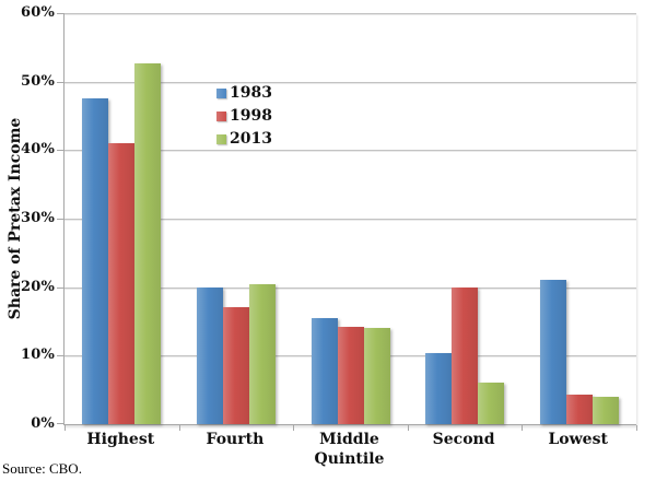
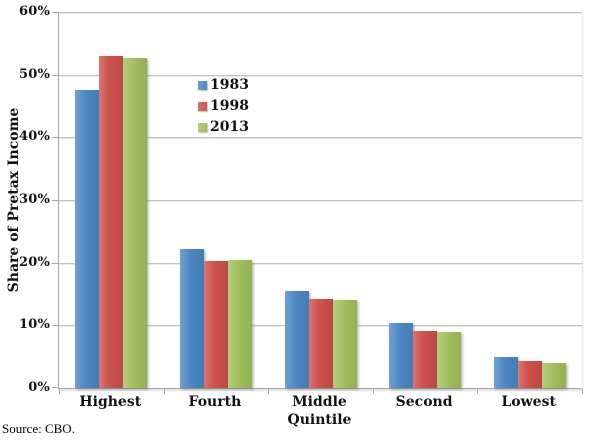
1998/Highest: 41% -> 53%
1983/Fourth: 20% -> 22%
1998/Fourth: 17% -> 20%
1998/Second: 20% -> 9%
2013/Second: 6% -> 9%
1983/Lowest: 21% -> 5%
